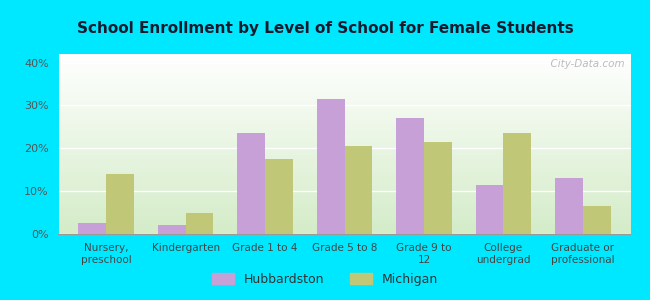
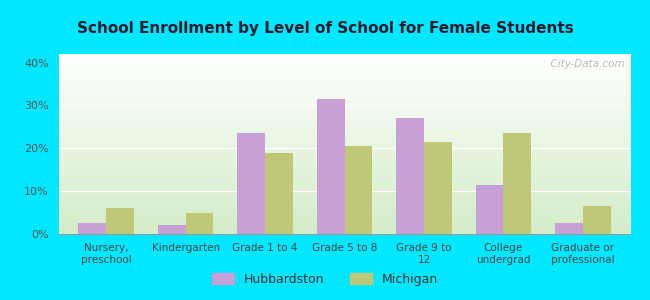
Michigan/Nursery, preschool: 14.0% -> 6.0%
Michigan/Grade 1 to 4: 17.5% -> 19.0%
Hubbardston/Graduate or professional: 13.0% -> 2.5%
